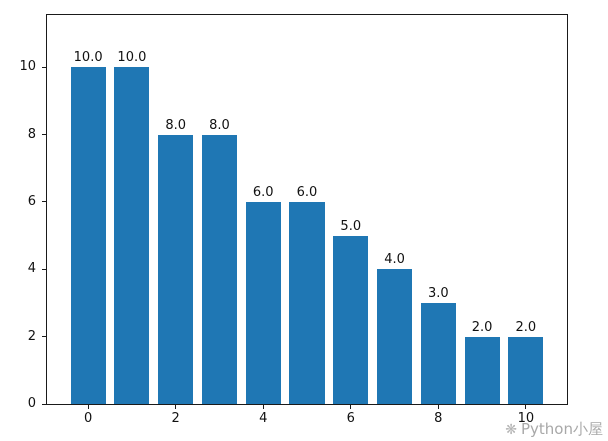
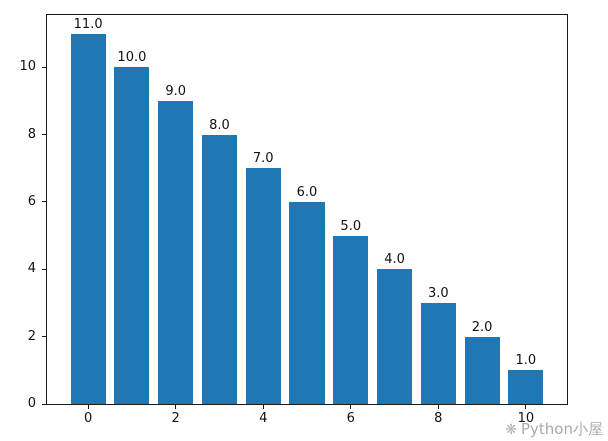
0: 10.0 -> 11.0
2: 8.0 -> 9.0
4: 6.0 -> 7.0
10: 2.0 -> 1.0
